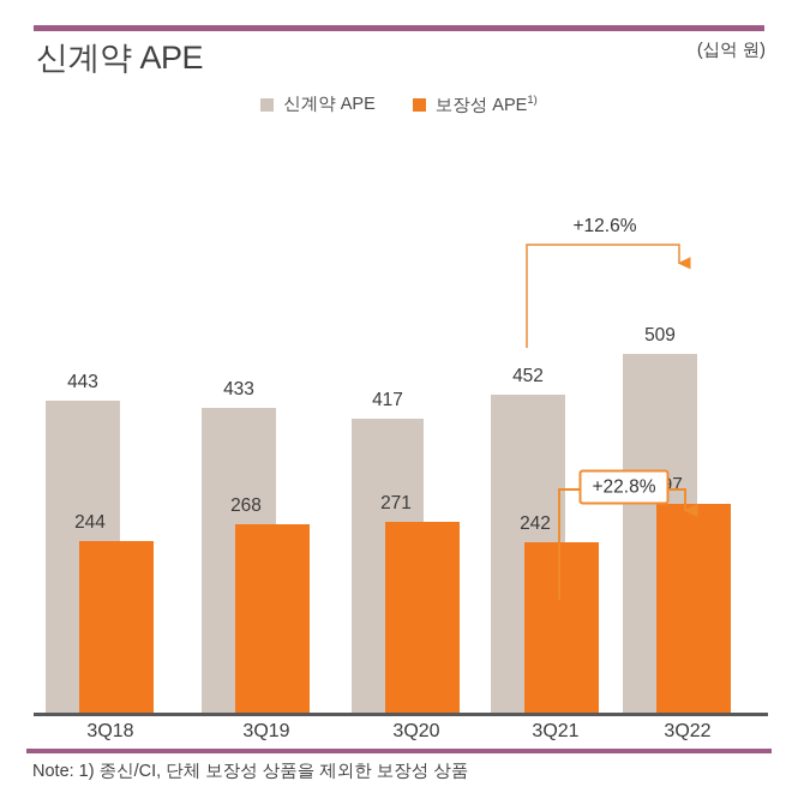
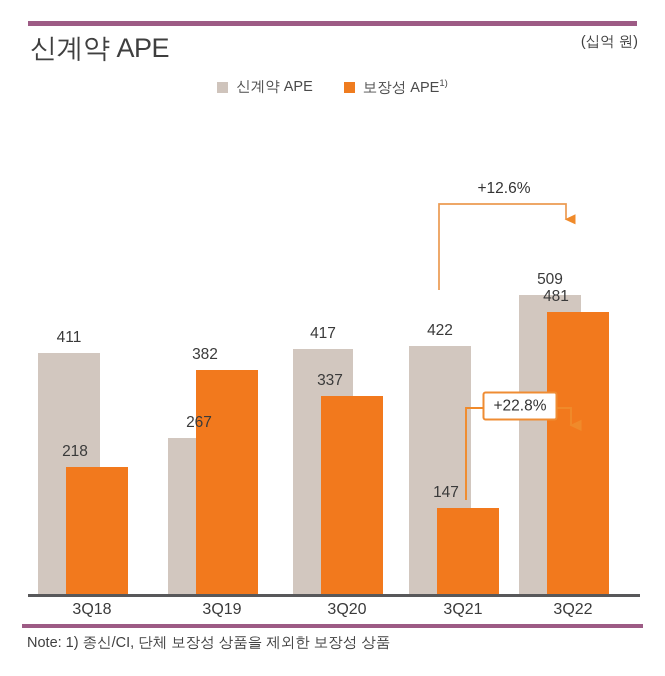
신계약 APE/3Q18: 443 -> 411
보장성 APE1)/3Q18: 244 -> 218
신계약 APE/3Q19: 433 -> 267
보장성 APE1)/3Q19: 268 -> 382
보장성 APE1)/3Q20: 271 -> 337
신계약 APE/3Q21: 452 -> 422
보장성 APE1)/3Q21: 242 -> 147
보장성 APE1)/3Q22: 297 -> 481
